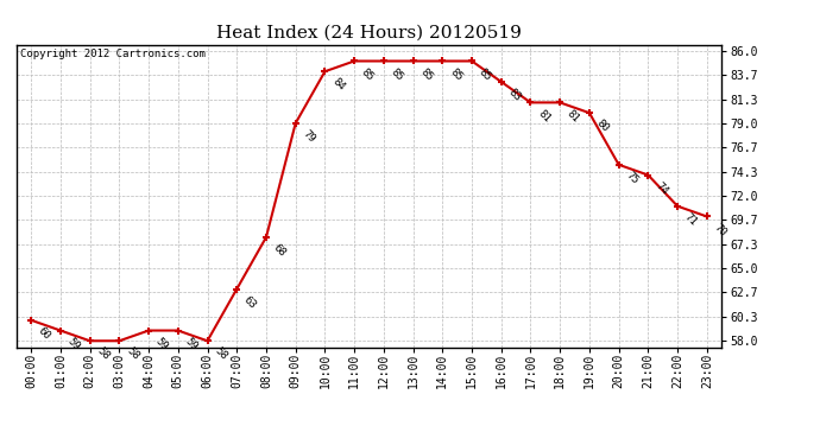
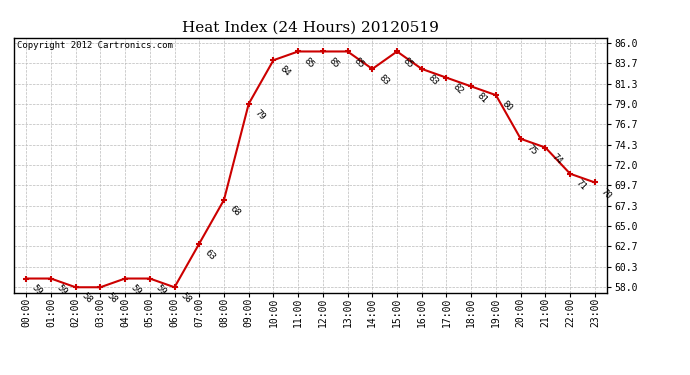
00:00: 60 -> 59
14:00: 85 -> 83
17:00: 81 -> 82
